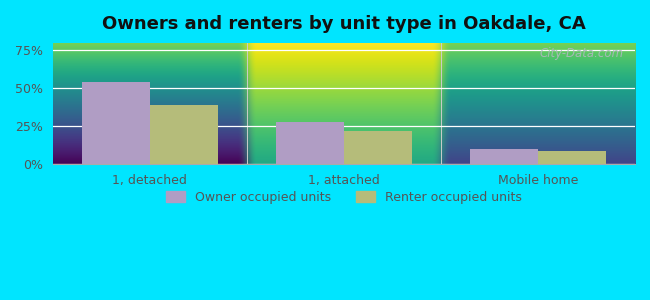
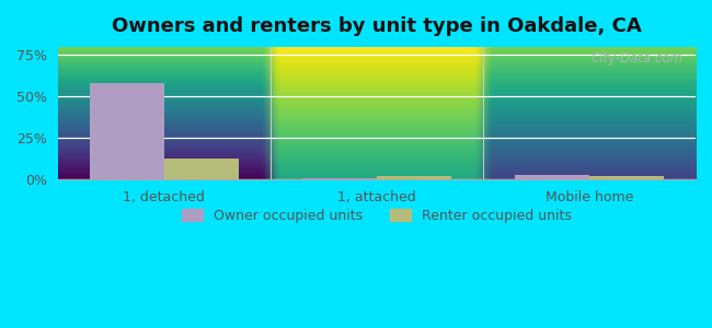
Owner occupied units/1, detached: 54% -> 58%
Renter occupied units/1, detached: 39% -> 13%
Owner occupied units/1, attached: 28% -> 1%
Renter occupied units/1, attached: 22% -> 2%
Owner occupied units/Mobile home: 10% -> 3%
Renter occupied units/Mobile home: 9% -> 2%
